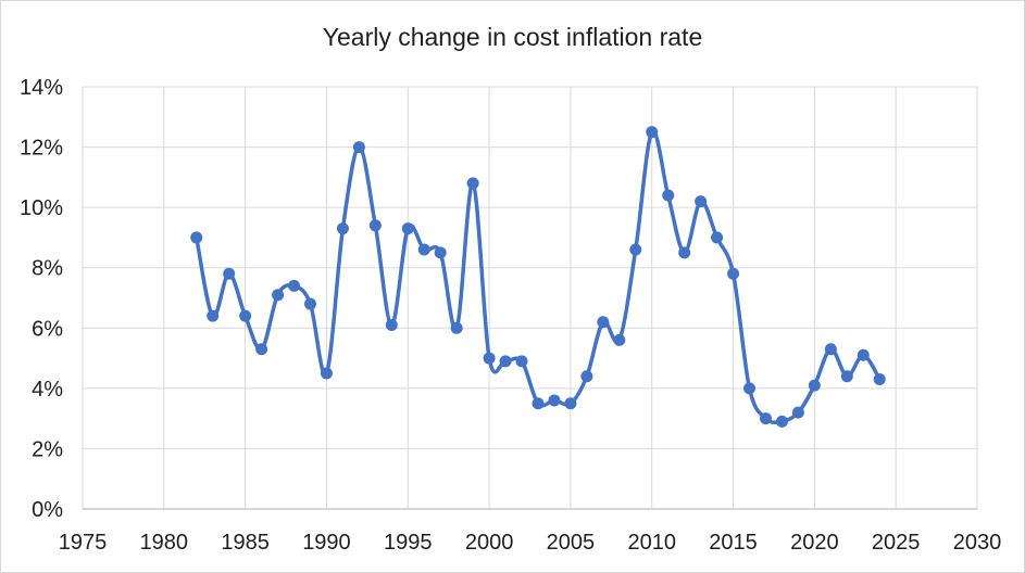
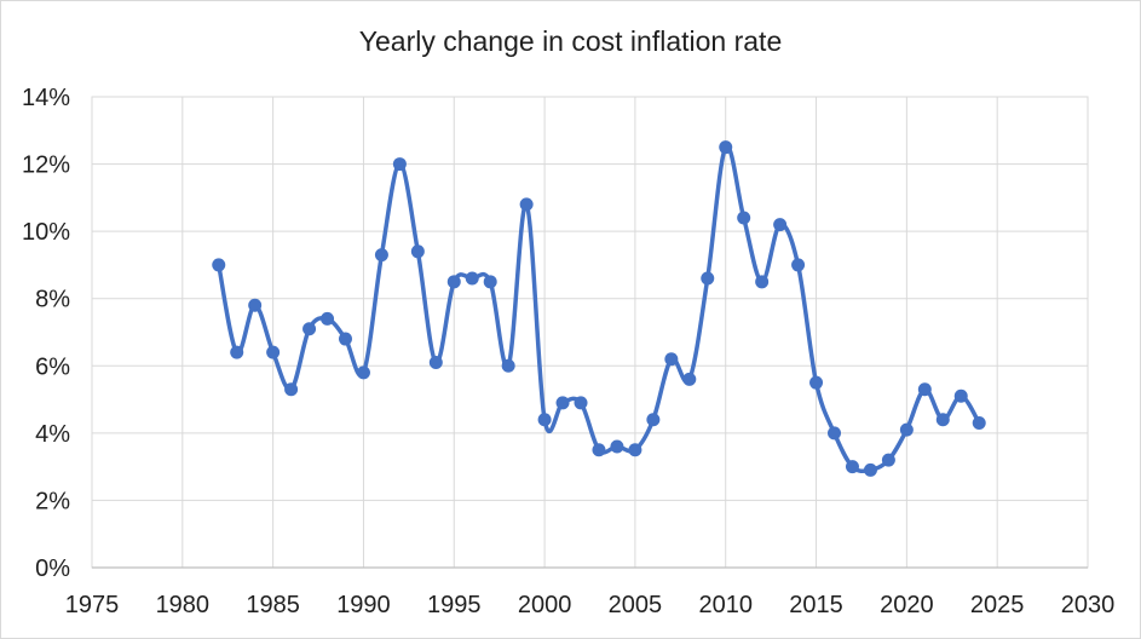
1990: 4.5% -> 5.8%
1995: 9.3% -> 8.5%
2000: 5.0% -> 4.4%
2015: 7.8% -> 5.5%
